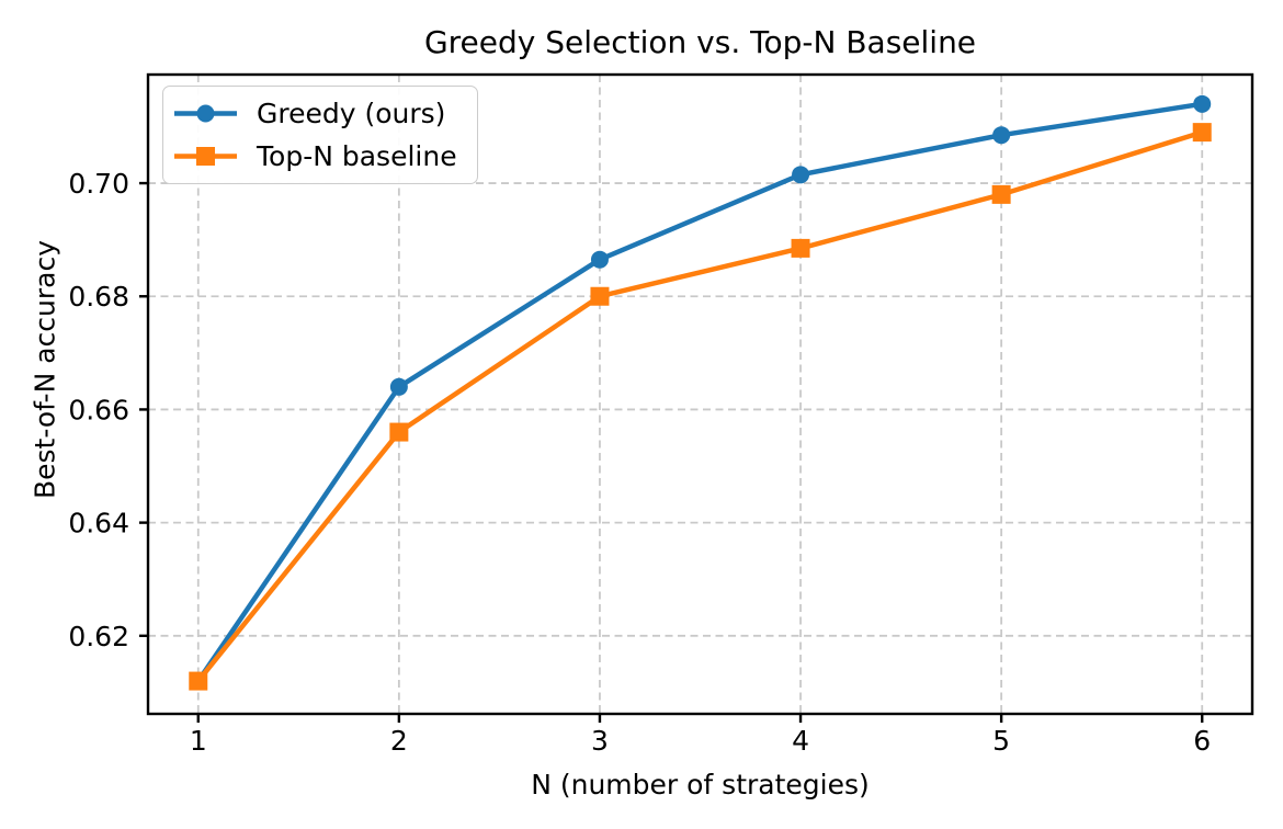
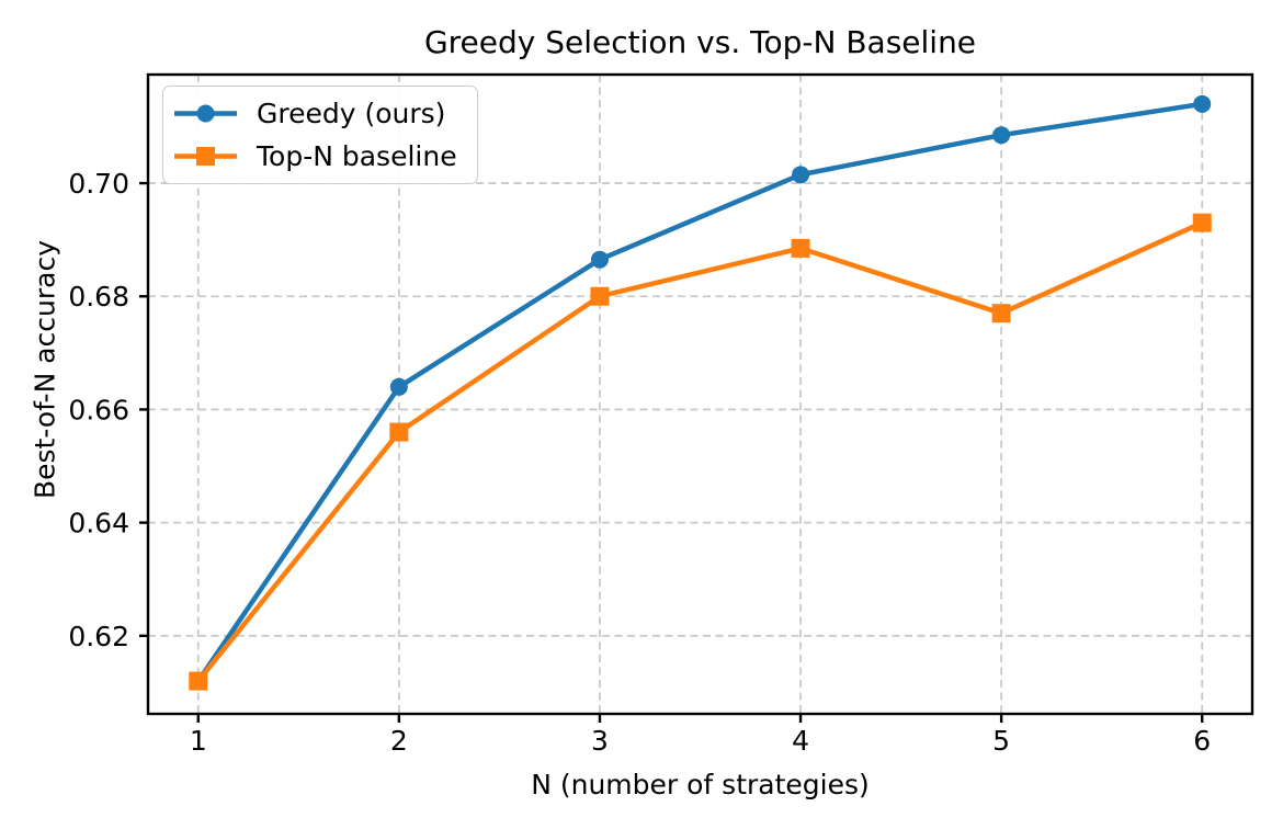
Top-N baseline/5: 0.698 -> 0.677
Top-N baseline/6: 0.709 -> 0.693
